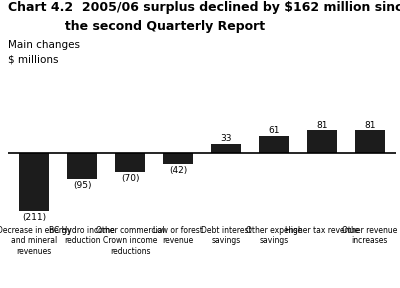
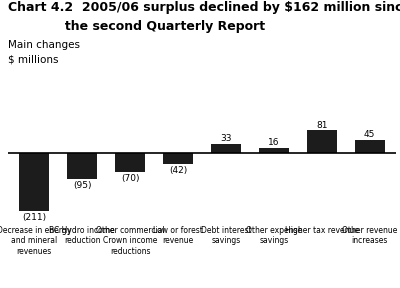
Other expense savings: 61 -> 16
Other revenue increases: 81 -> 45
